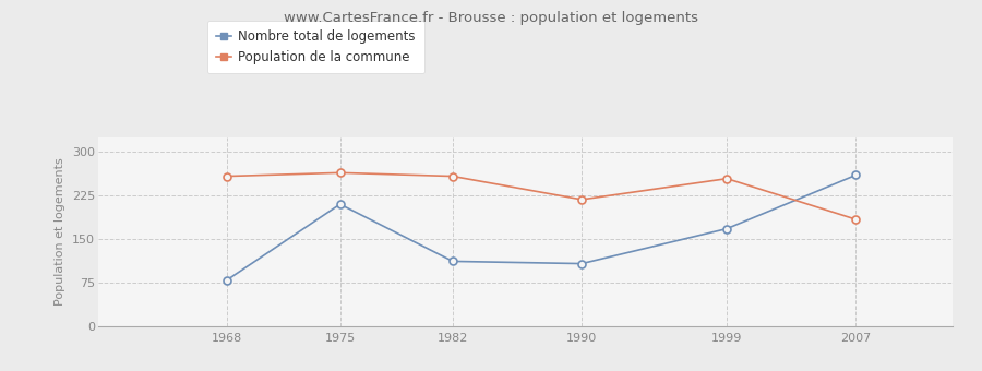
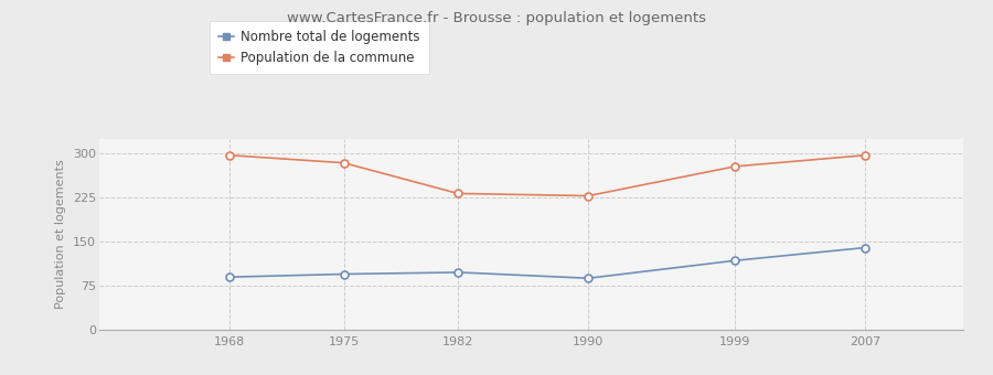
Nombre total de logements/1968: 80 -> 90
Population de la commune/1968: 258 -> 297
Nombre total de logements/1975: 210 -> 95
Population de la commune/1975: 264 -> 284
Nombre total de logements/1982: 112 -> 98
Population de la commune/1982: 258 -> 232
Nombre total de logements/1990: 108 -> 88
Population de la commune/1990: 218 -> 228
Nombre total de logements/1999: 168 -> 118
Population de la commune/1999: 254 -> 278
Nombre total de logements/2007: 260 -> 140
Population de la commune/2007: 184 -> 297
